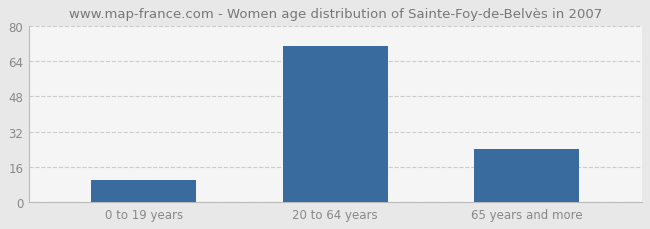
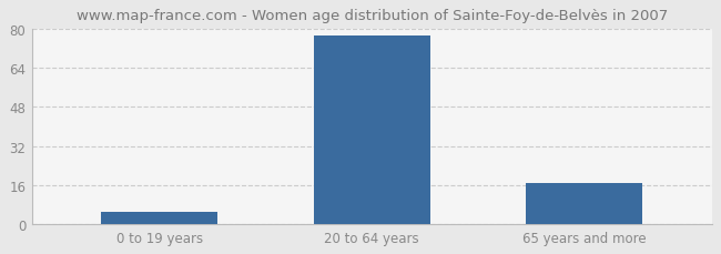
0 to 19 years: 10 -> 5
20 to 64 years: 71 -> 77
65 years and more: 24 -> 17
